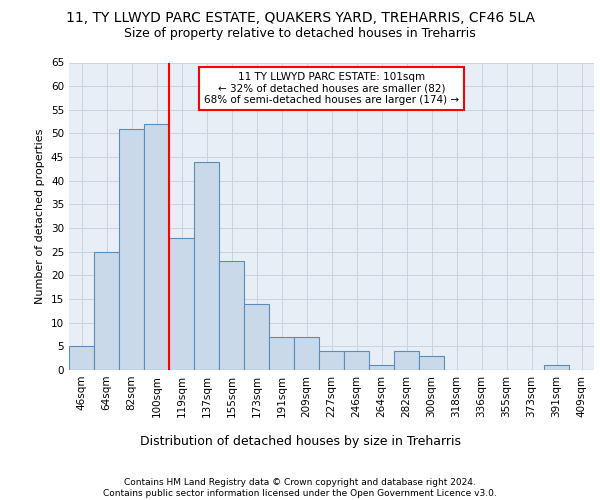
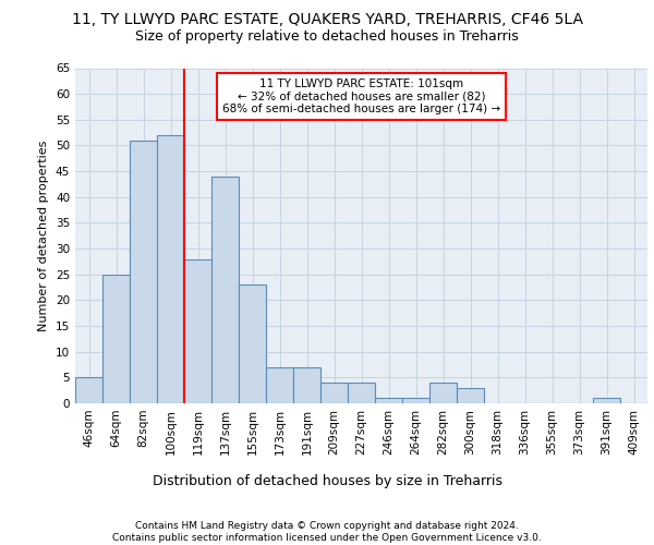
173sqm: 14 -> 7
209sqm: 7 -> 4
246sqm: 4 -> 1
